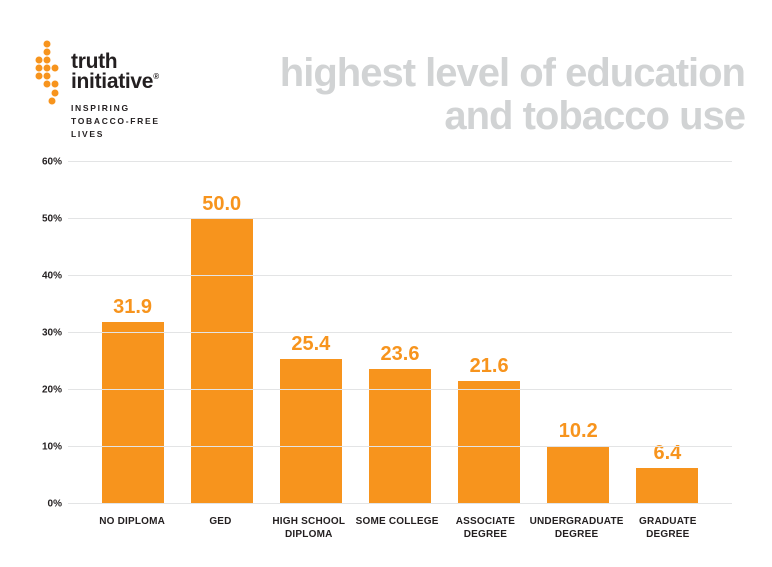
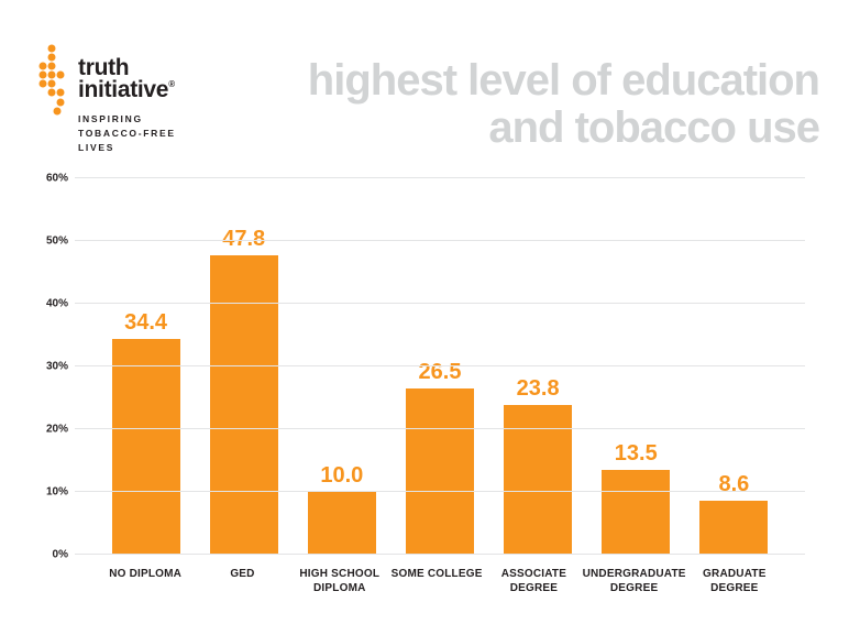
NO DIPLOMA: 31.9 -> 34.4
GED: 50.0 -> 47.8
HIGH SCHOOL DIPLOMA: 25.4 -> 10.0
SOME COLLEGE: 23.6 -> 26.5
ASSOCIATE DEGREE: 21.6 -> 23.8
UNDERGRADUATE DEGREE: 10.2 -> 13.5
GRADUATE DEGREE: 6.4 -> 8.6
